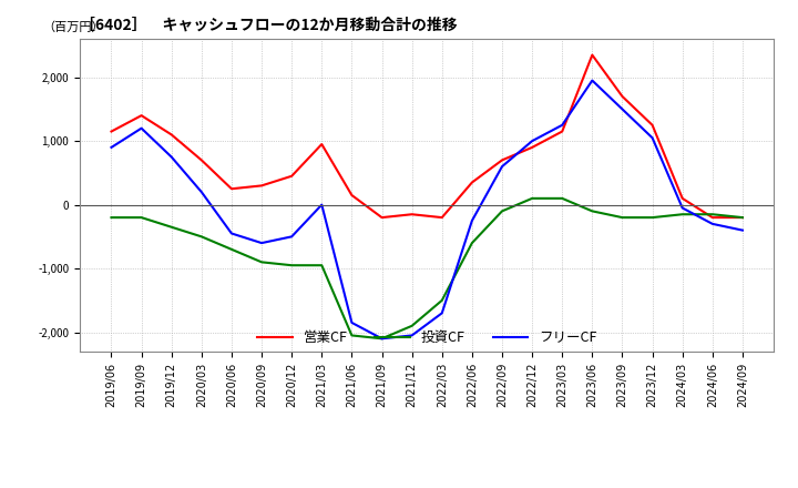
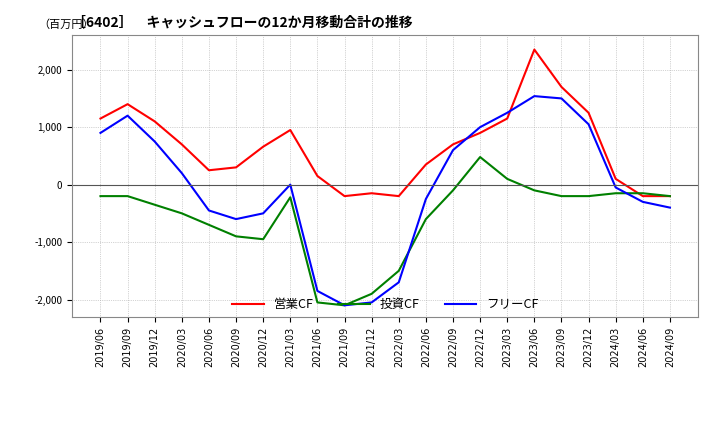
営業CF/2020/12: 450 -> 660
投資CF/2021/03: -950 -> -220
投資CF/2022/12: 100 -> 480
フリーCF/2023/06: 1,950 -> 1,540
